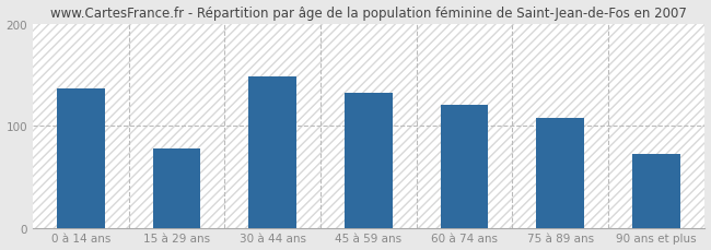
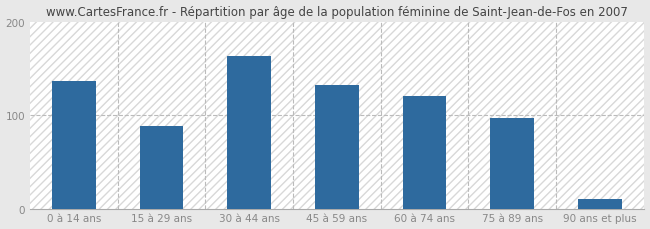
15 à 29 ans: 78 -> 88
30 à 44 ans: 148 -> 163
75 à 89 ans: 108 -> 97
90 ans et plus: 72 -> 10
